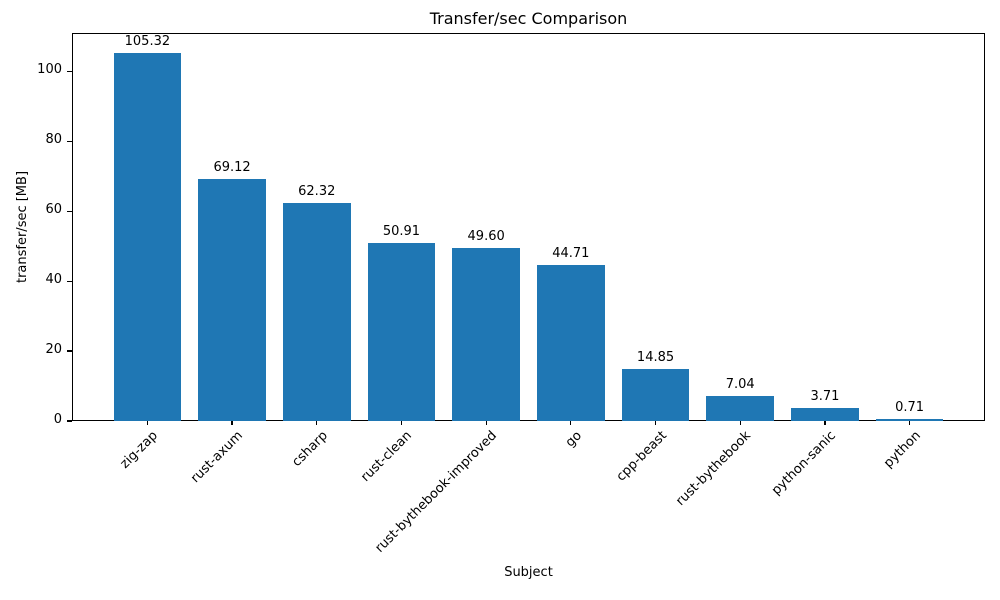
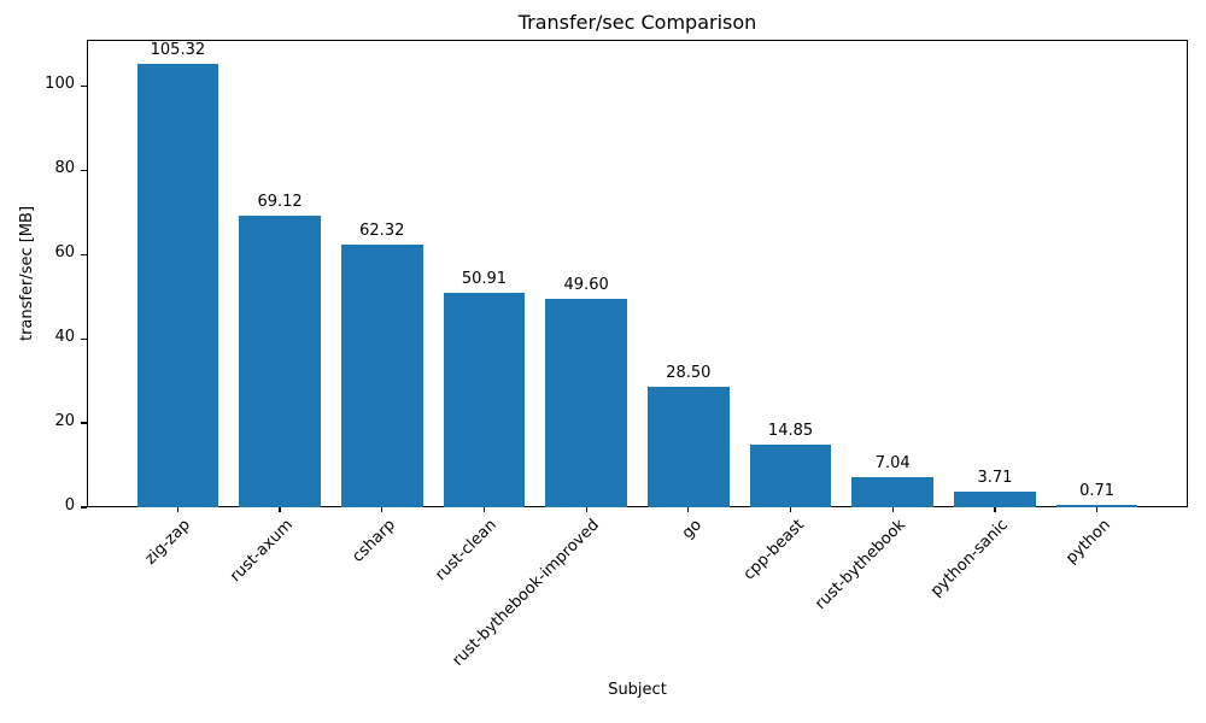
go: 44.71 -> 28.50
